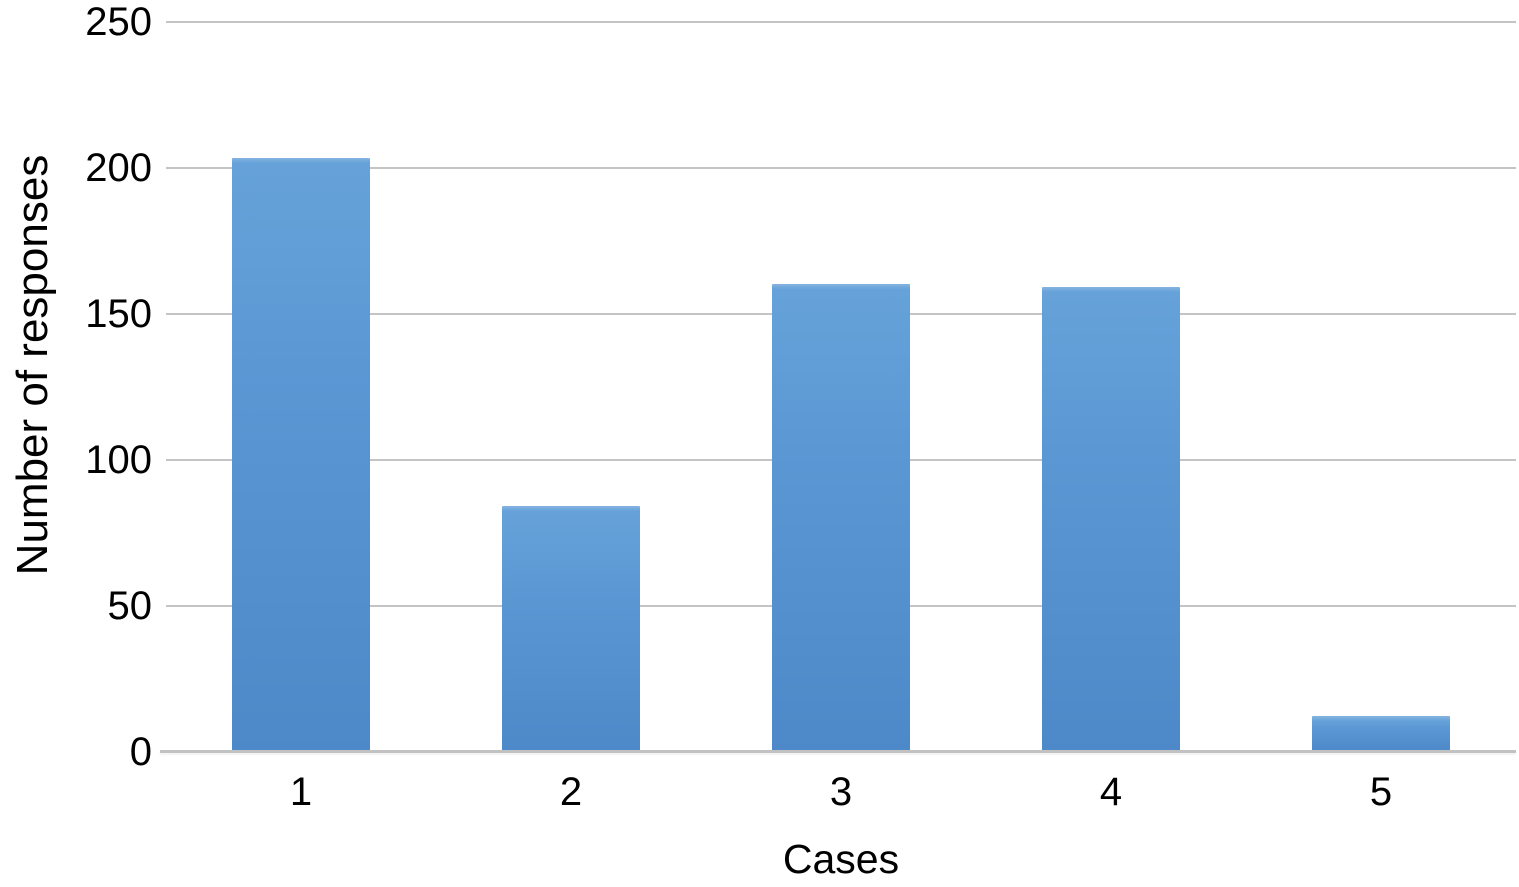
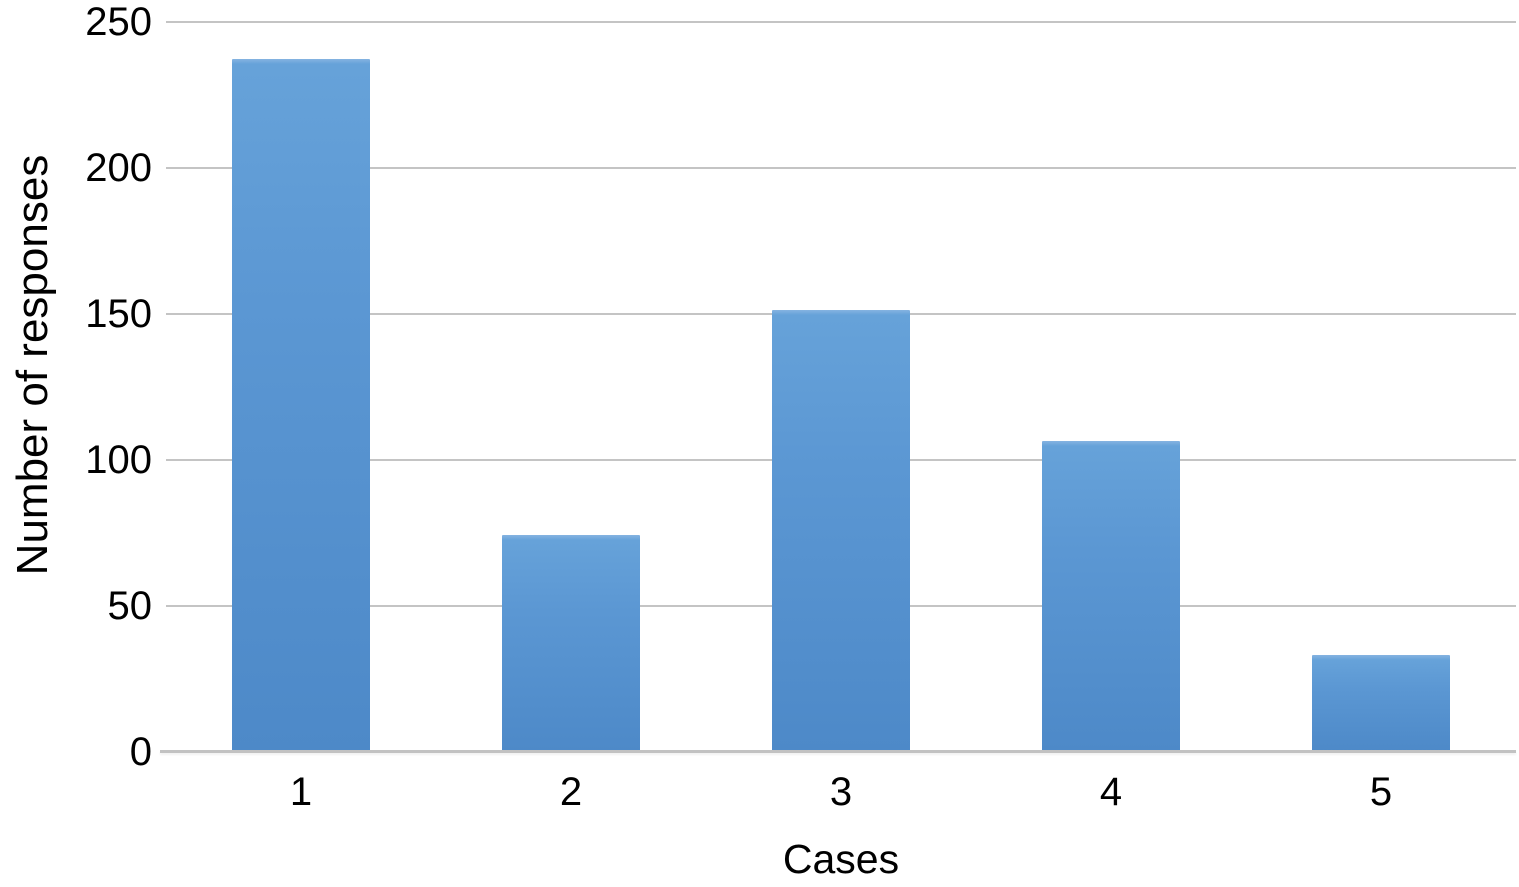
1: 203 -> 237
2: 84 -> 74
3: 160 -> 151
4: 159 -> 106
5: 12 -> 33
